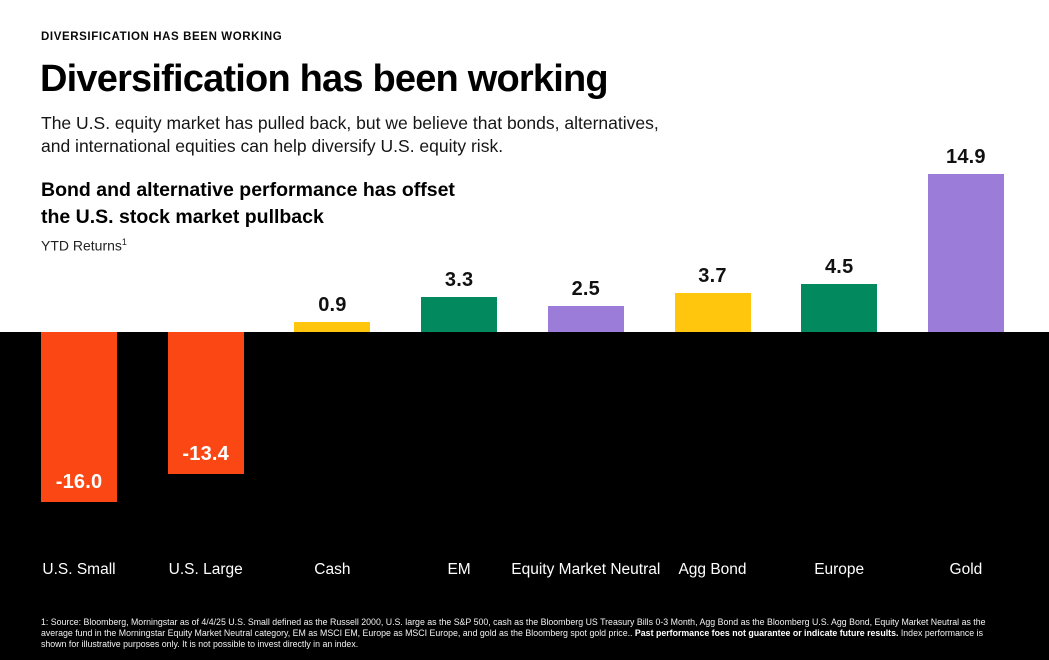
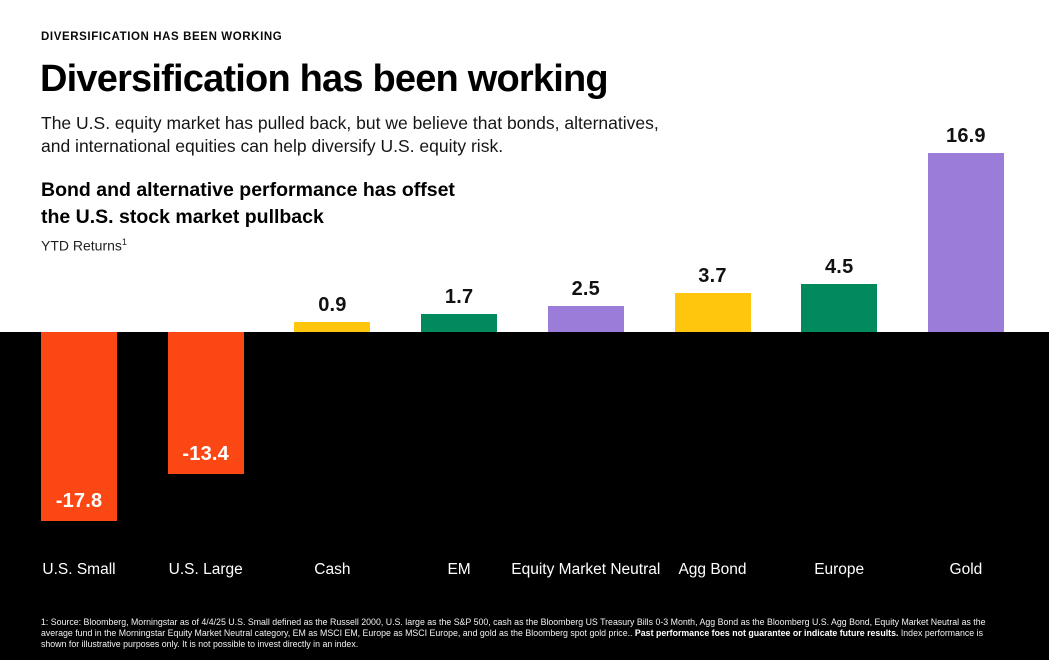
U.S. Small: -16.0 -> -17.8
EM: 3.3 -> 1.7
Gold: 14.9 -> 16.9
